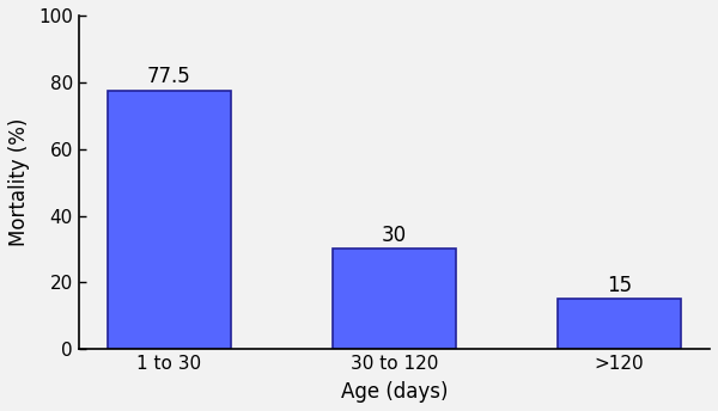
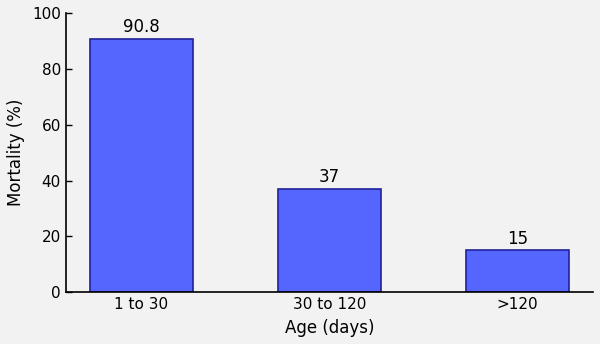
1 to 30: 77.5 -> 90.8
30 to 120: 30 -> 37
